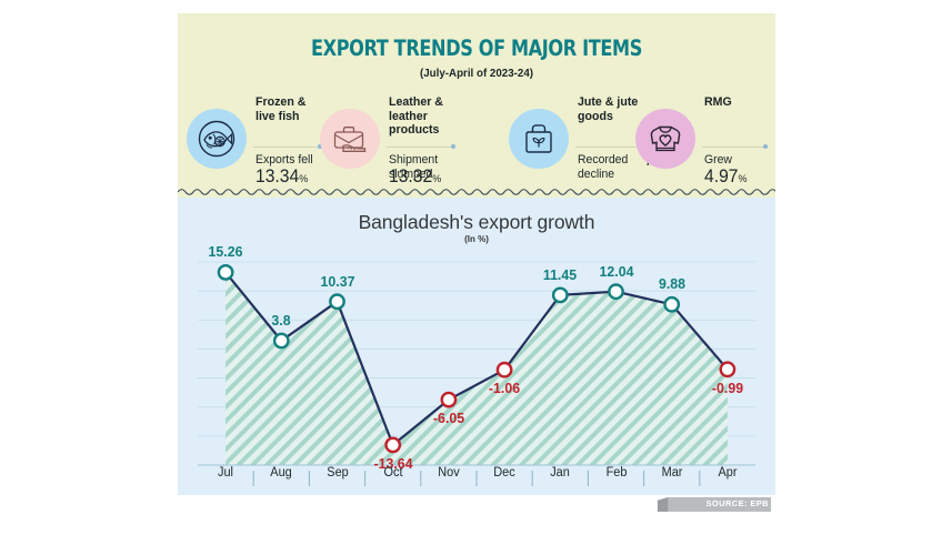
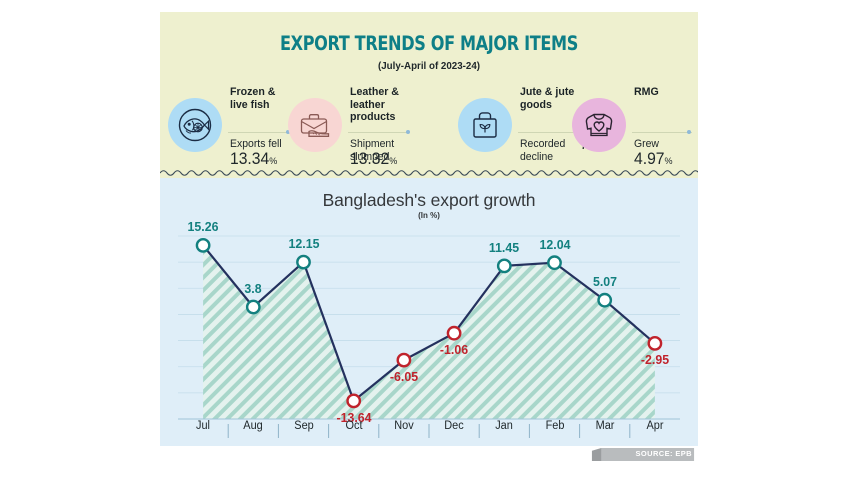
Sep: 10.37 -> 12.15
Mar: 9.88 -> 5.07
Apr: -0.99 -> -2.95
